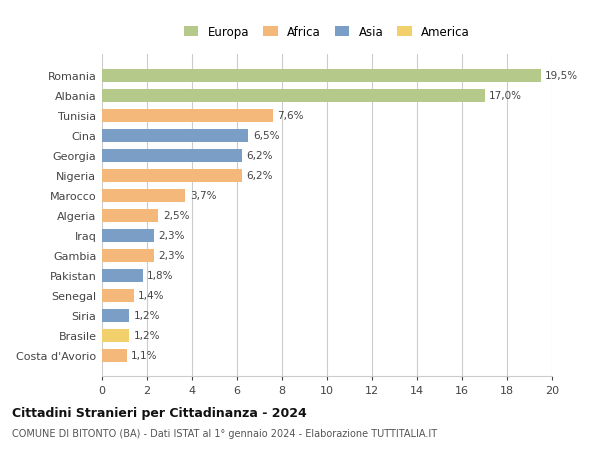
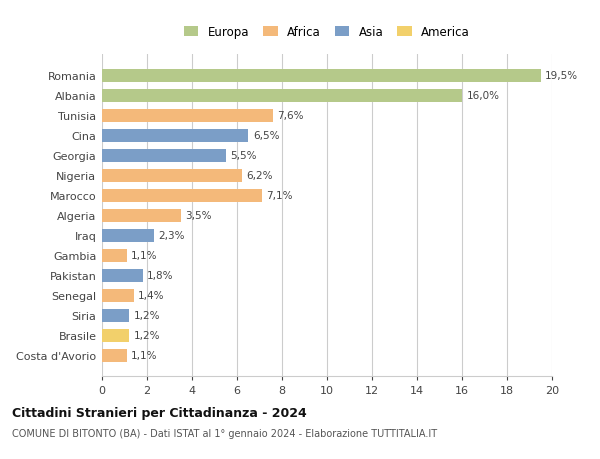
Albania: 17,0% -> 16,0%
Georgia: 6,2% -> 5,5%
Marocco: 3,7% -> 7,1%
Algeria: 2,5% -> 3,5%
Gambia: 2,3% -> 1,1%
